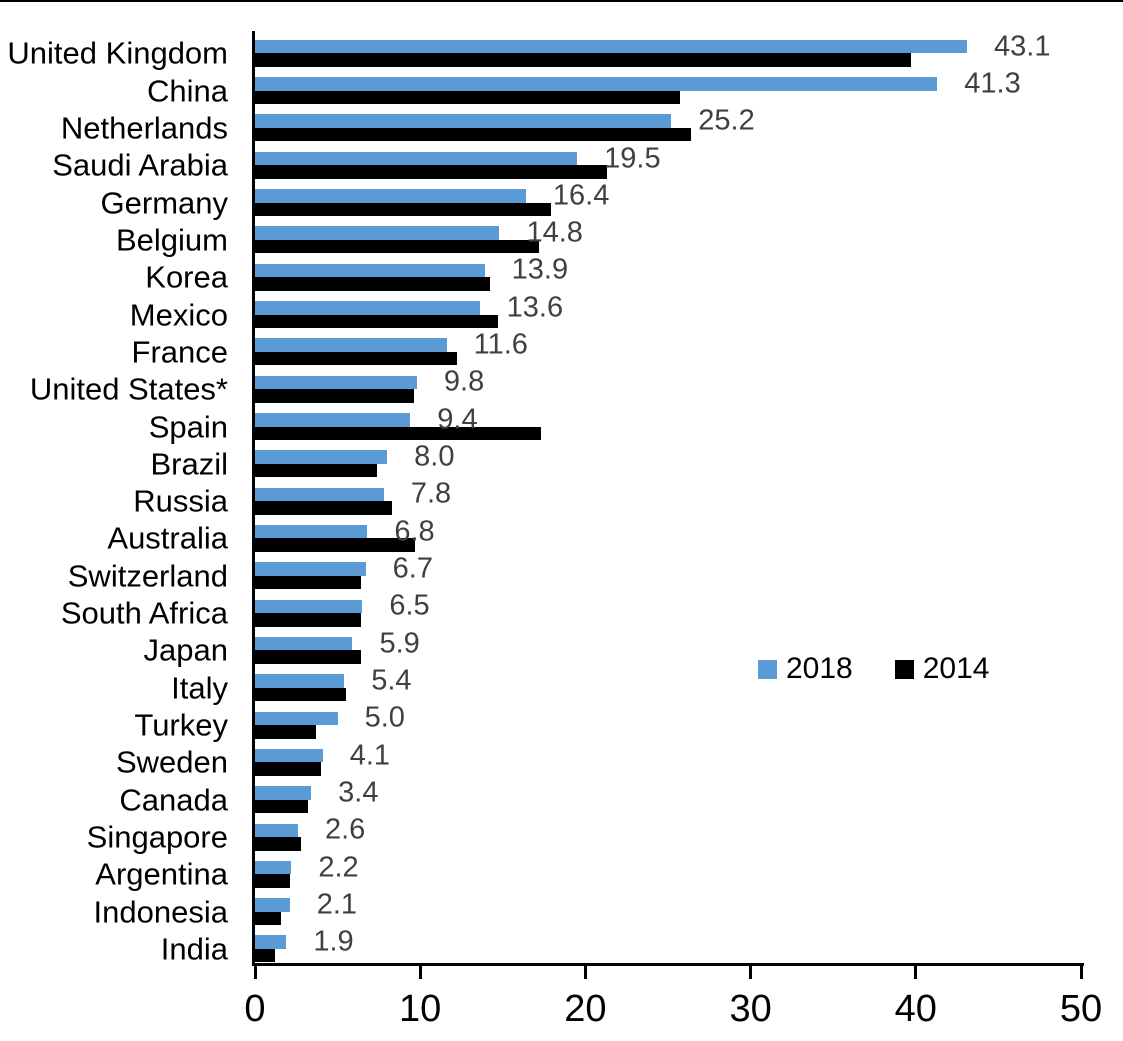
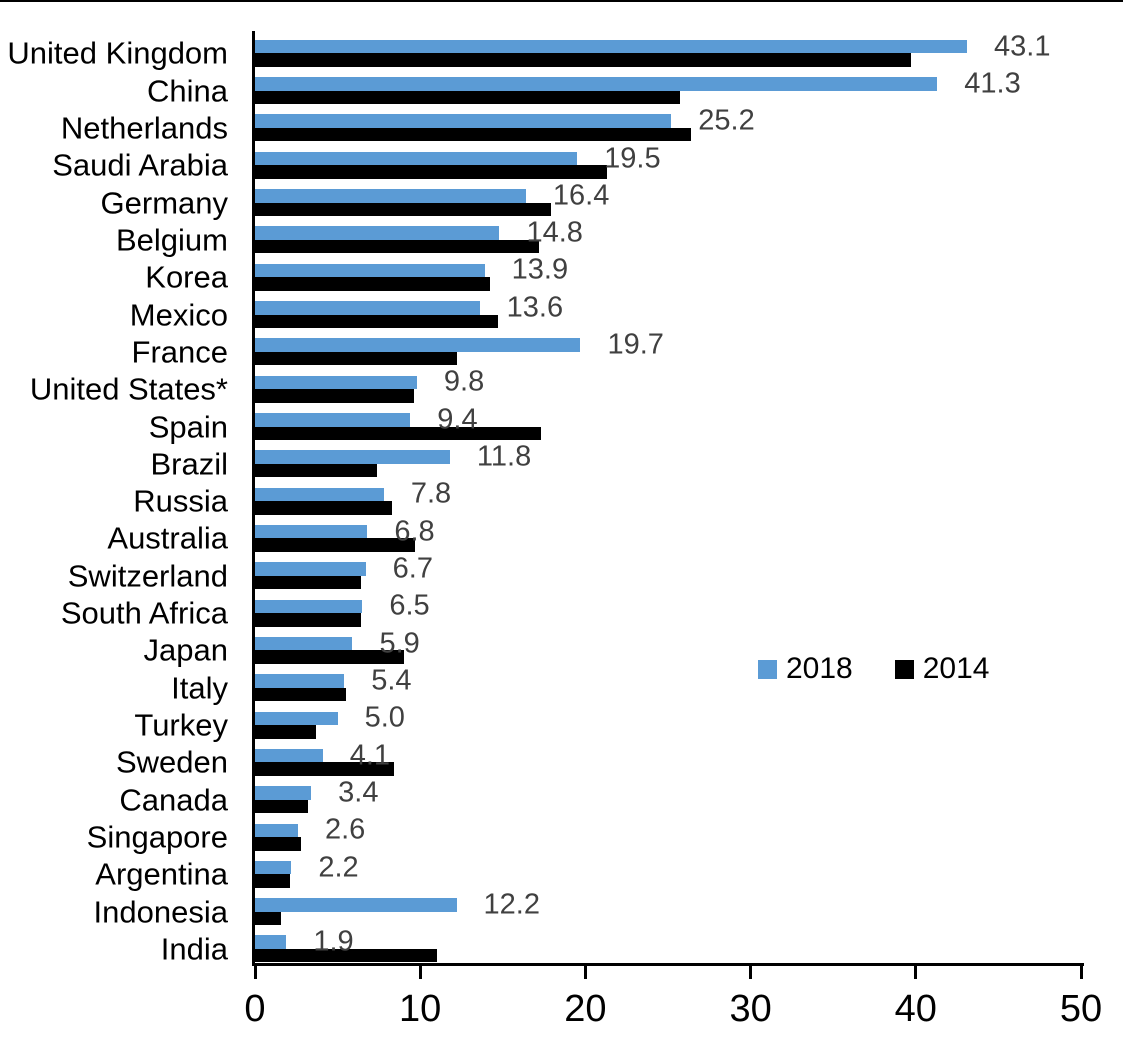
2018/France: 11.6 -> 19.7
2018/Brazil: 8.0 -> 11.8
2014/Japan: 6.4 -> 9.0
2014/Sweden: 4.0 -> 8.4
2018/Indonesia: 2.1 -> 12.2
2014/India: 1.2 -> 11.0
